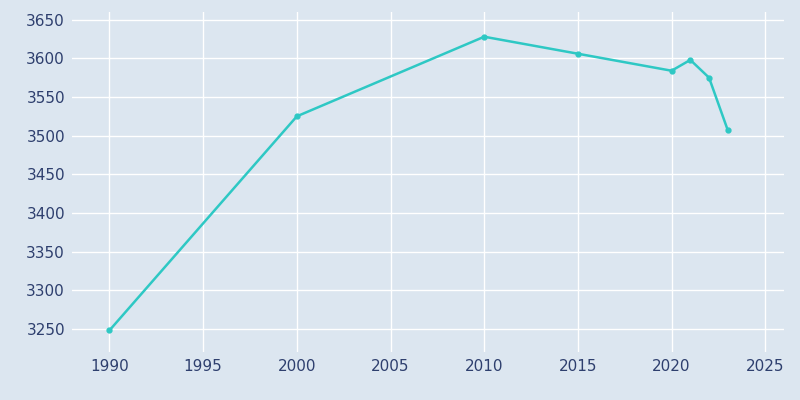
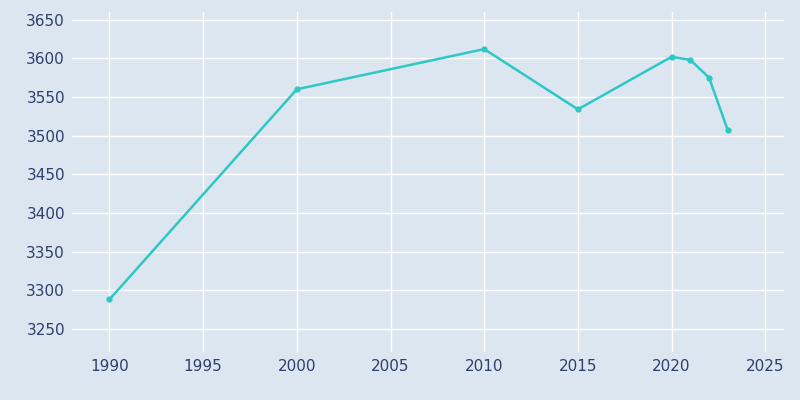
1990: 3248 -> 3288
2000: 3525 -> 3560
2010: 3628 -> 3612
2015: 3606 -> 3534
2020: 3584 -> 3602
